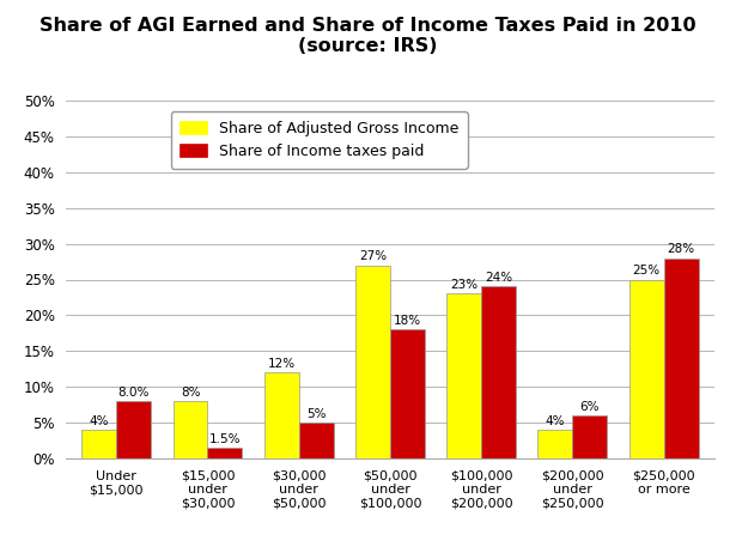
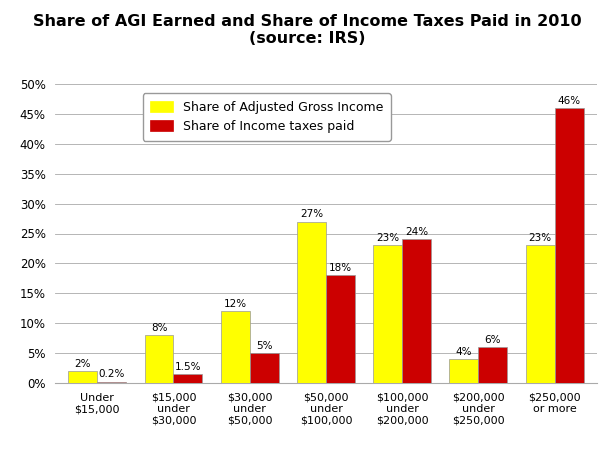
Share of Adjusted Gross Income/Under $15,000: 4% -> 2%
Share of Income taxes paid/Under $15,000: 8.0% -> 0.2%
Share of Adjusted Gross Income/$250,000 or more: 25% -> 23%
Share of Income taxes paid/$250,000 or more: 28% -> 46%
